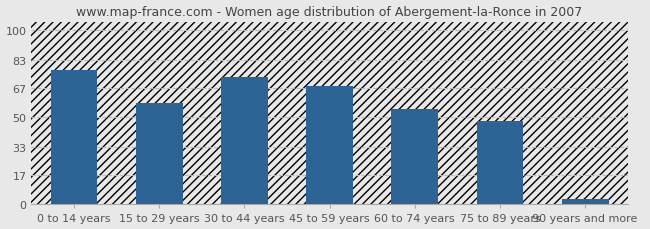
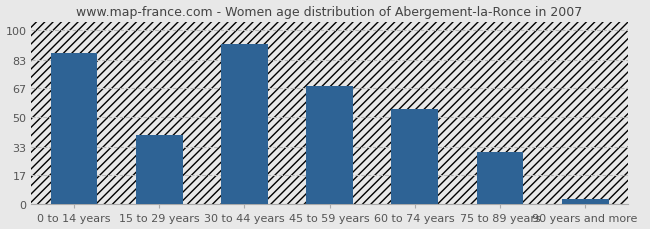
0 to 14 years: 77 -> 87
15 to 29 years: 58 -> 40
30 to 44 years: 73 -> 92
75 to 89 years: 48 -> 30
